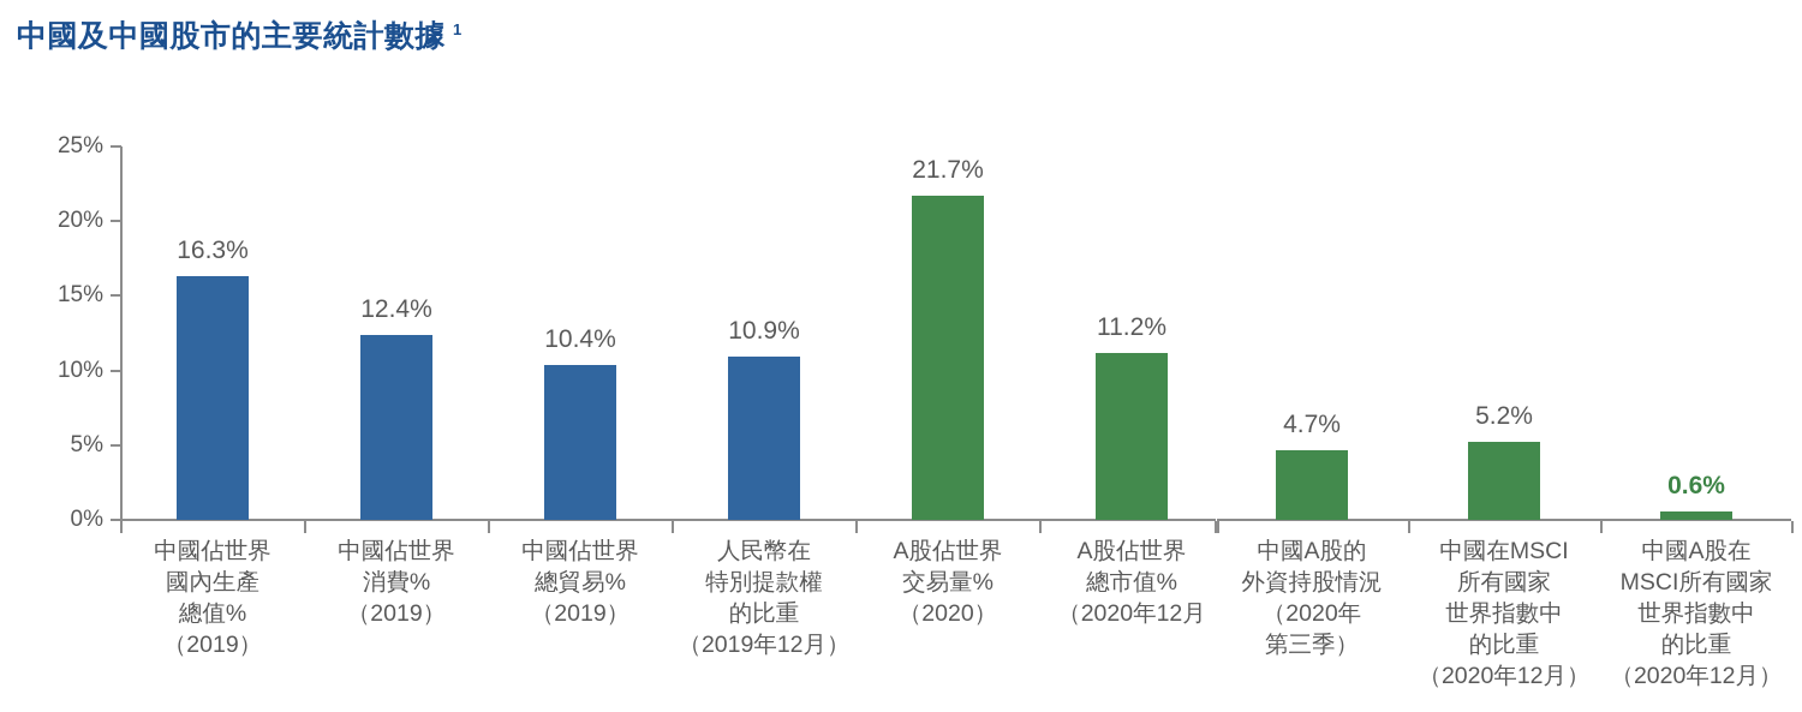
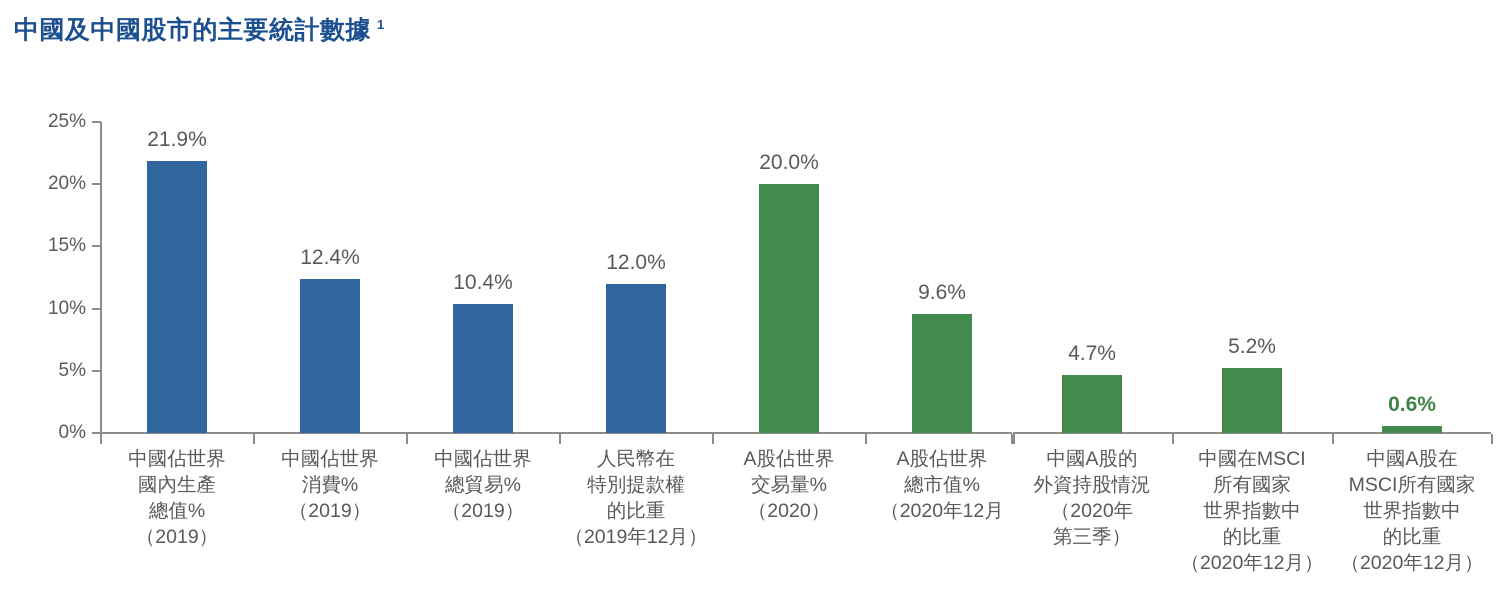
中國佔世界 國內生產 總值% （2019）: 16.3% -> 21.9%
人民幣在 特別提款權 的比重 （2019年12月）: 10.9% -> 12.0%
A股佔世界 交易量% （2020）: 21.7% -> 20.0%
A股佔世界 總市值% （2020年12月: 11.2% -> 9.6%
